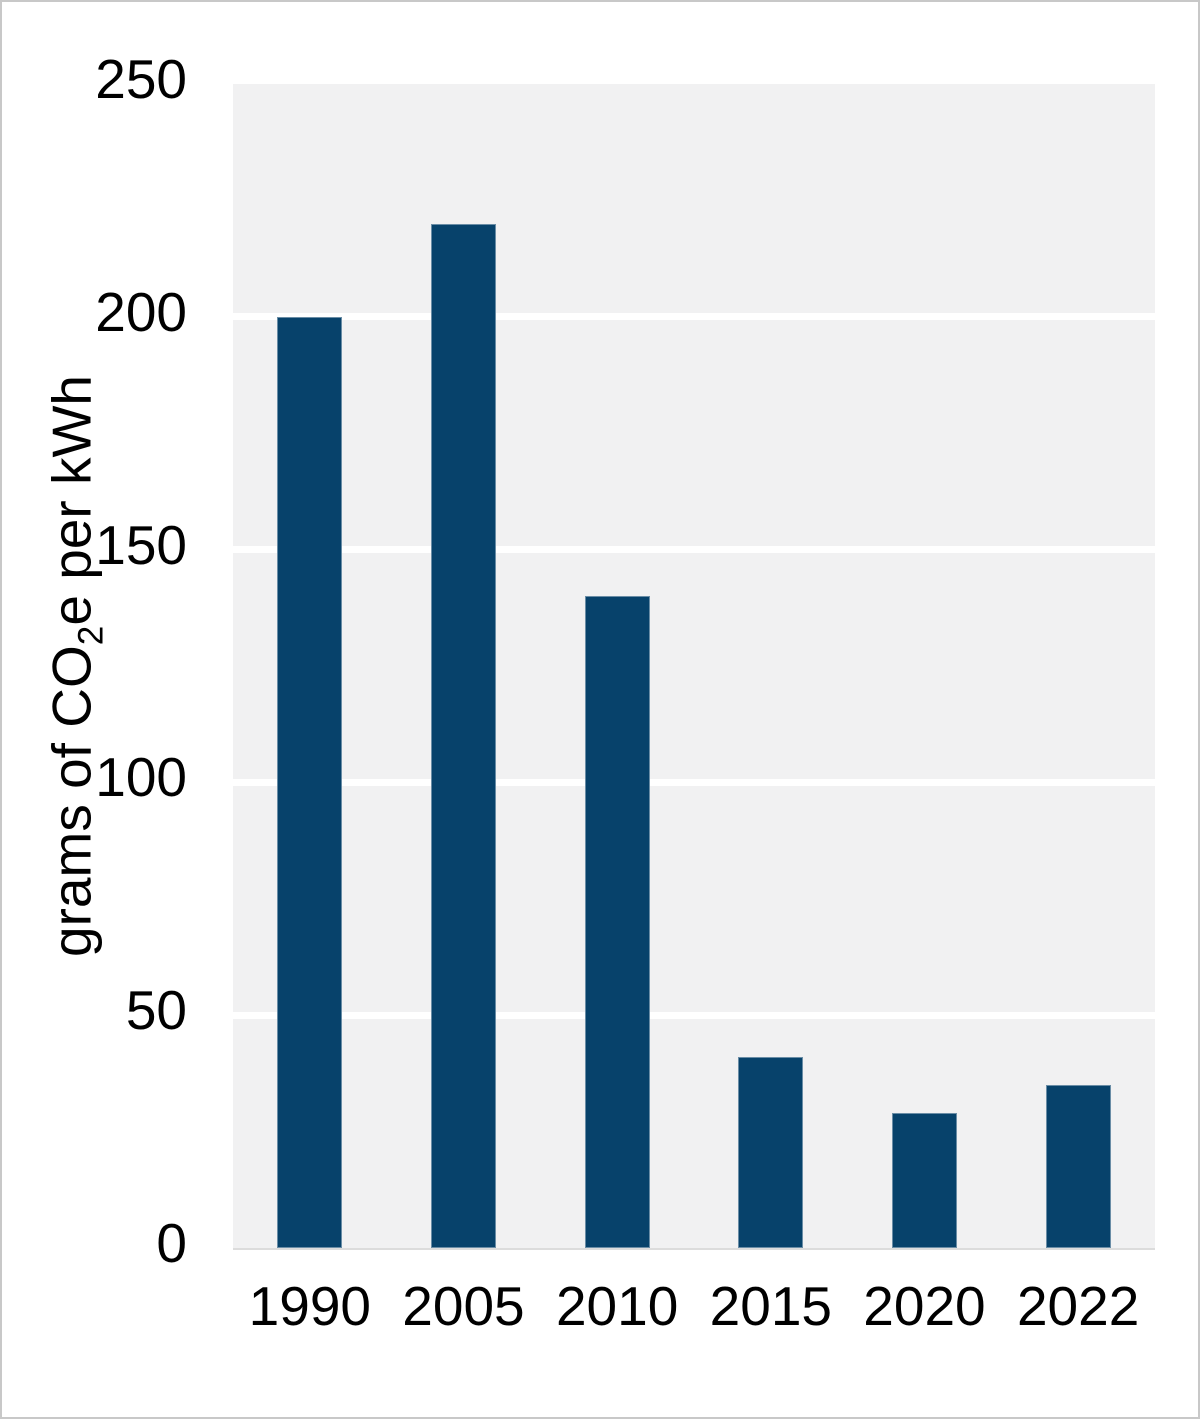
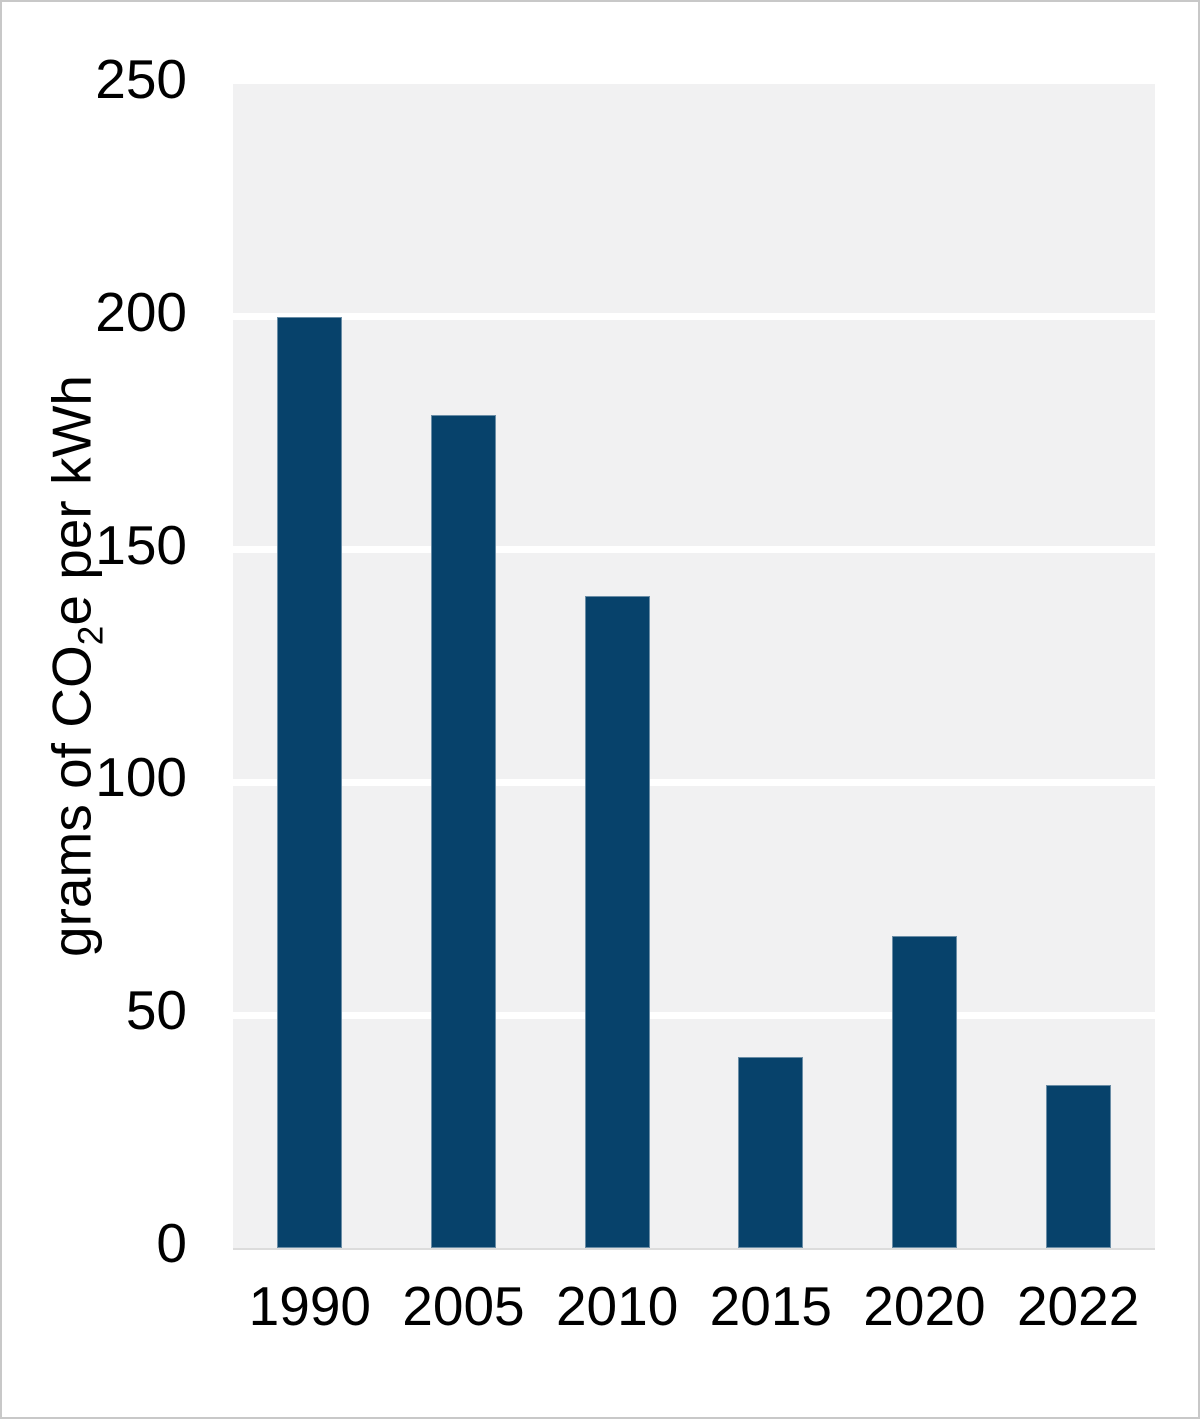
2005: 220 -> 179
2020: 29 -> 67
